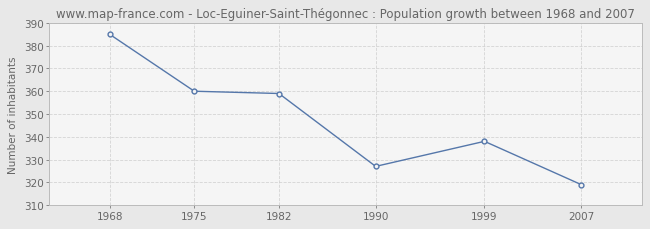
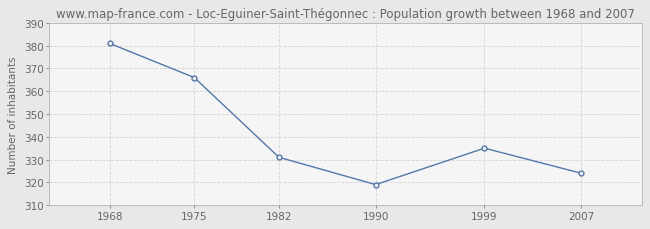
1968: 385 -> 381
1975: 360 -> 366
1982: 359 -> 331
1990: 327 -> 319
1999: 338 -> 335
2007: 319 -> 324
